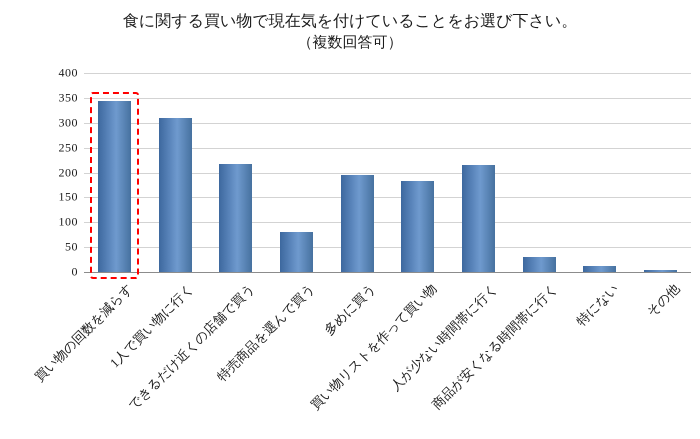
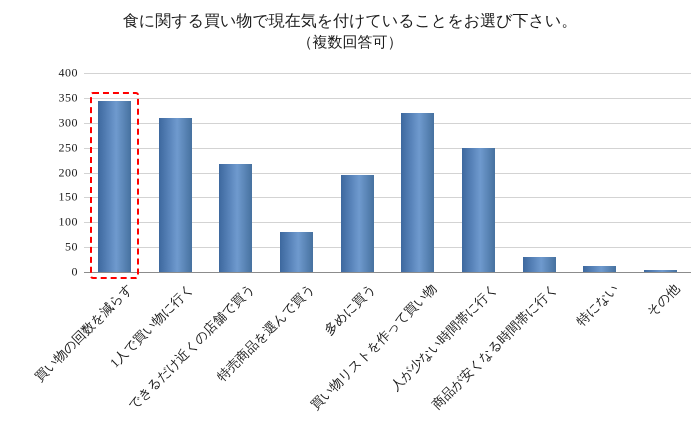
買い物リストを作って買い物: 180 -> 320
人が少ない時間帯に行く: 220 -> 250
